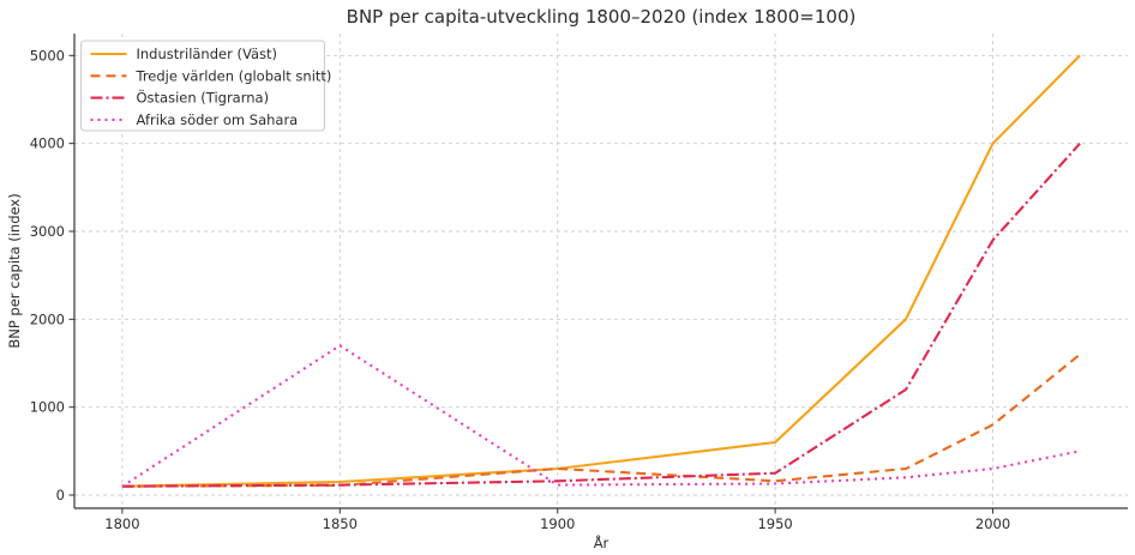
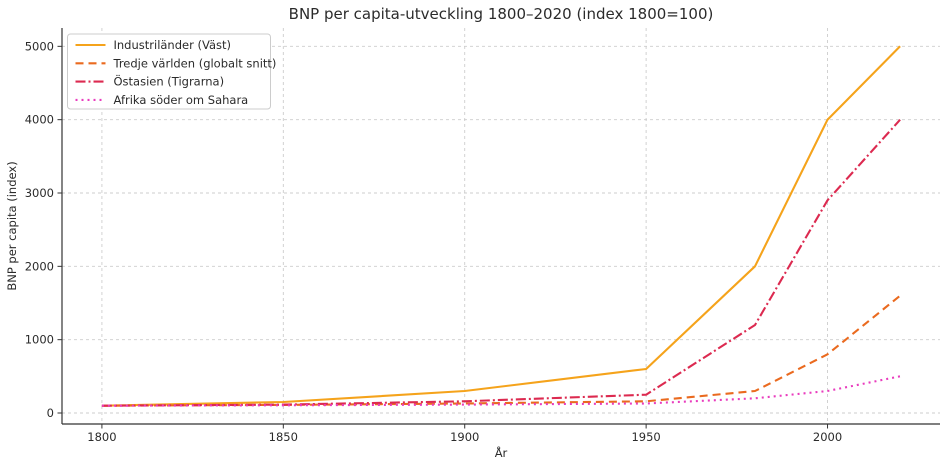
Afrika söder om Sahara/1850: 1700 -> 100
Tredje världen (globalt snitt)/1900: 300 -> 100
